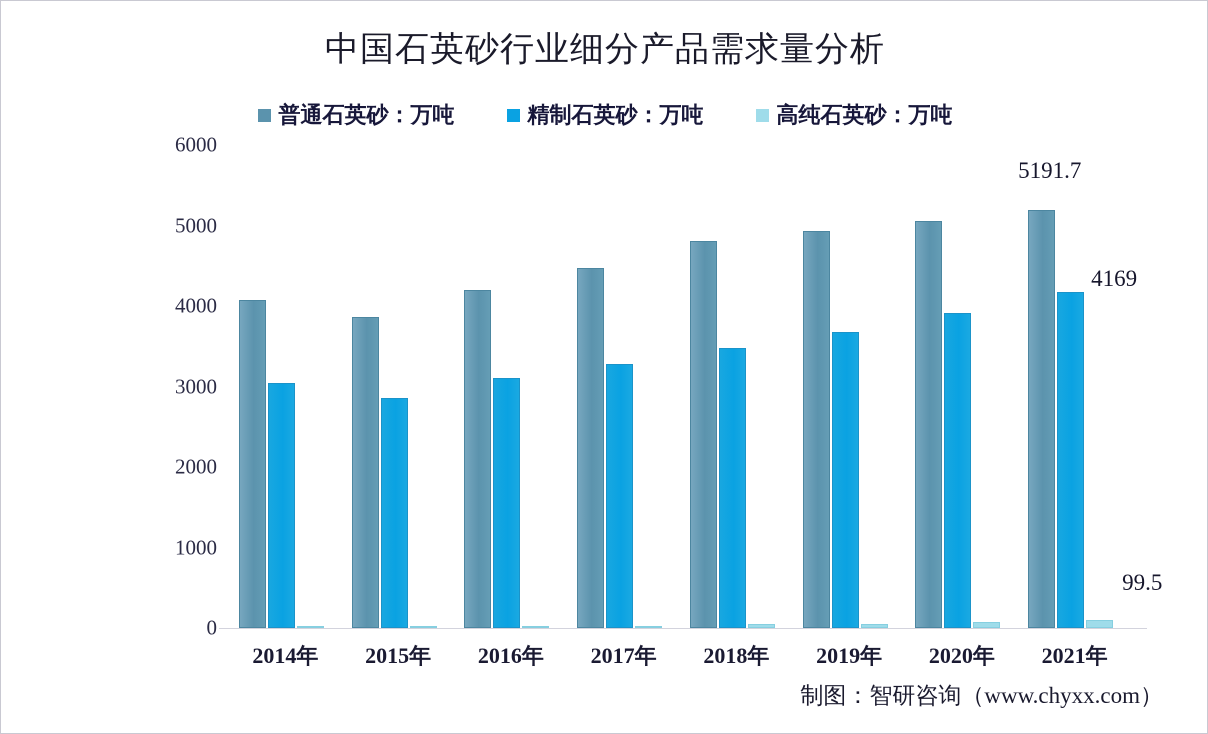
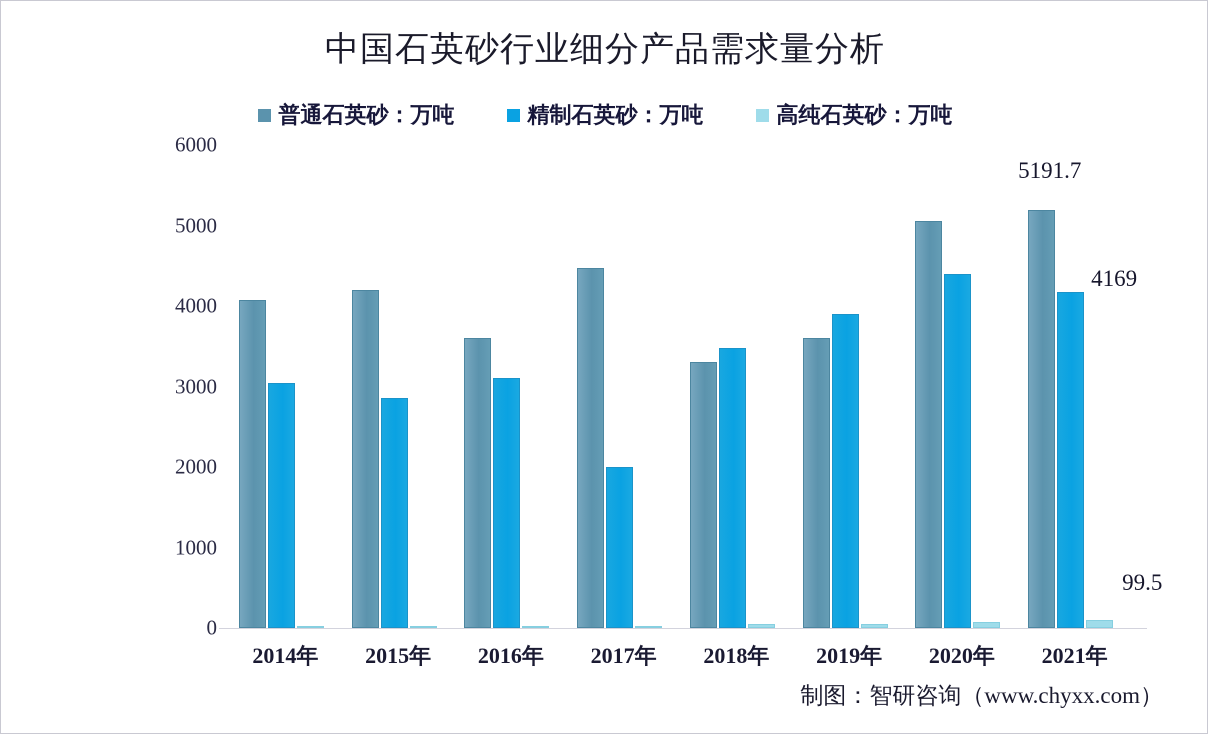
普通石英砂：万吨/2015年: 3900 -> 4200
普通石英砂：万吨/2016年: 4200 -> 3600
精制石英砂：万吨/2017年: 3300 -> 2000
普通石英砂：万吨/2018年: 4800 -> 3300
普通石英砂：万吨/2019年: 4900 -> 3600
精制石英砂：万吨/2019年: 3700 -> 3900
精制石英砂：万吨/2020年: 3900 -> 4400
